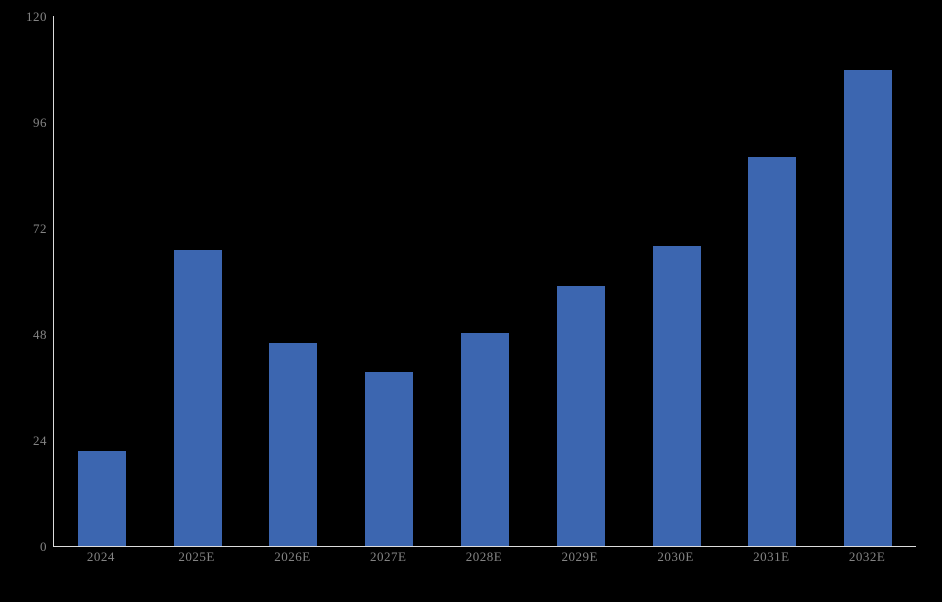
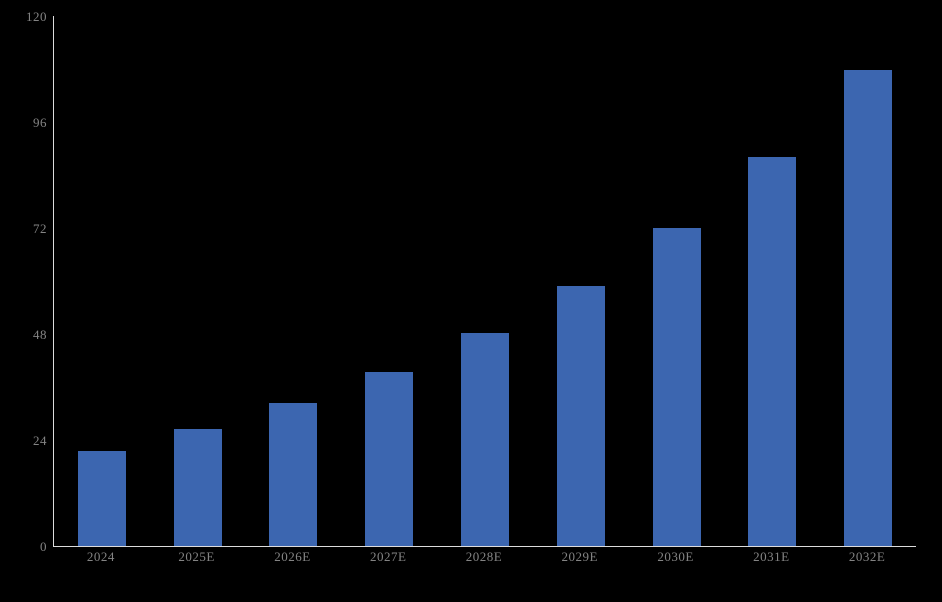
2025E: 67 -> 26
2026E: 46 -> 32
2030E: 68 -> 72
